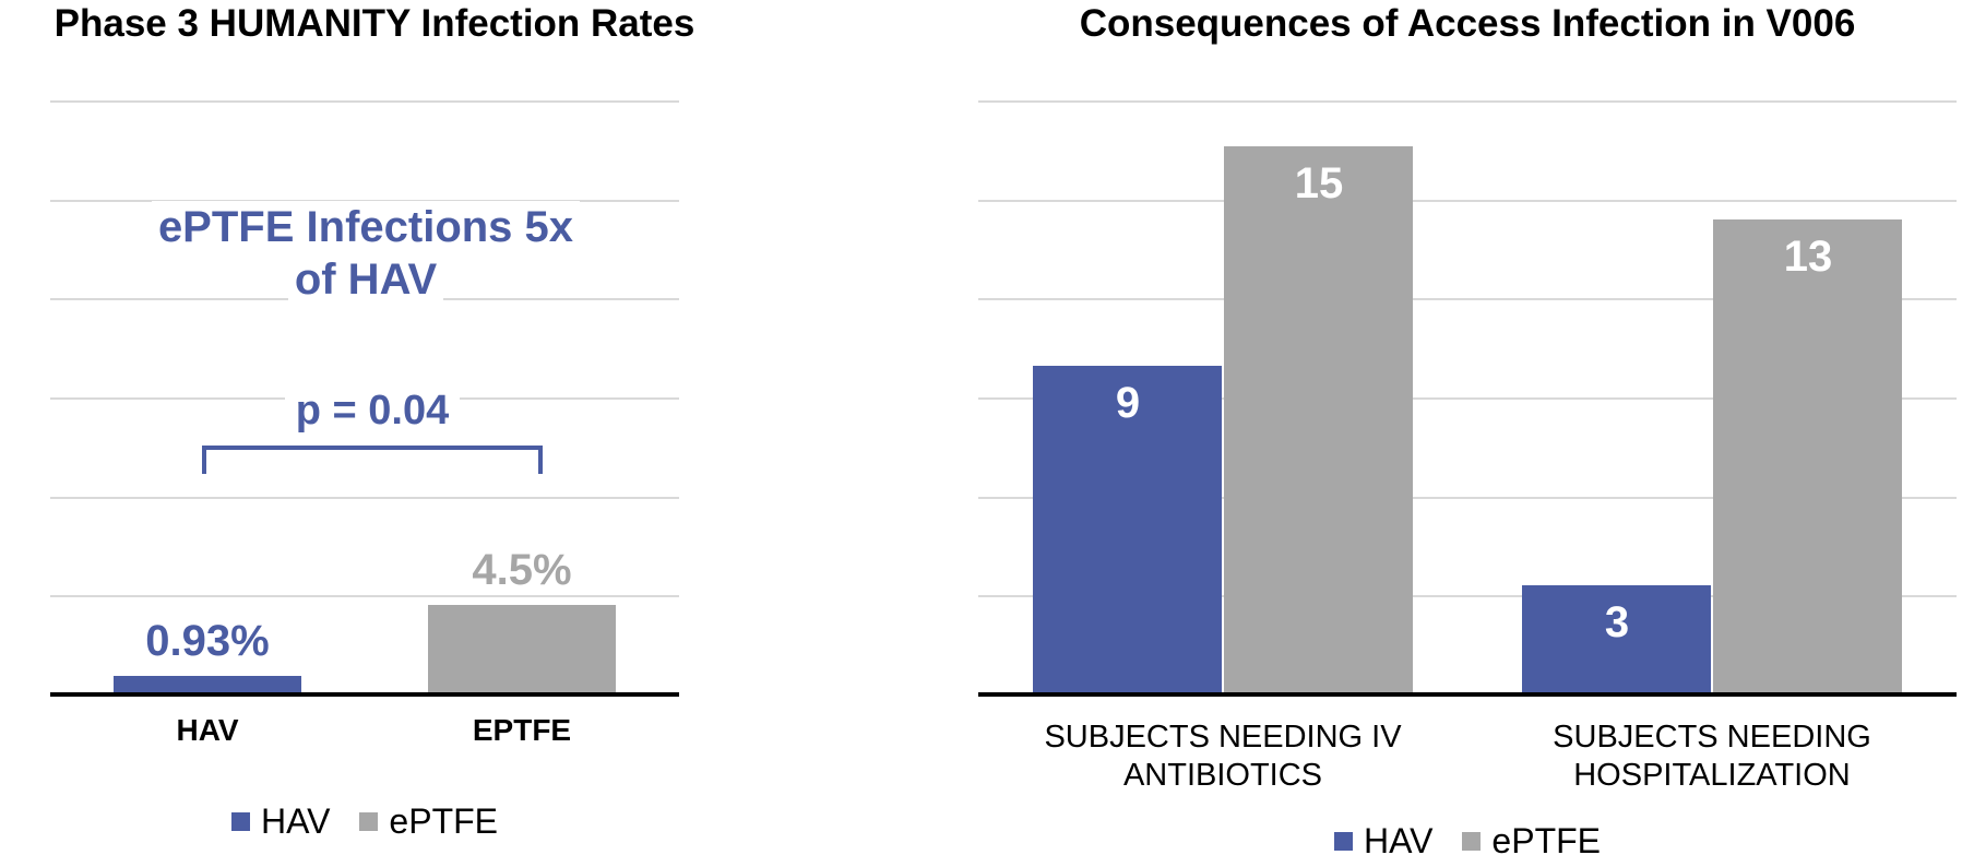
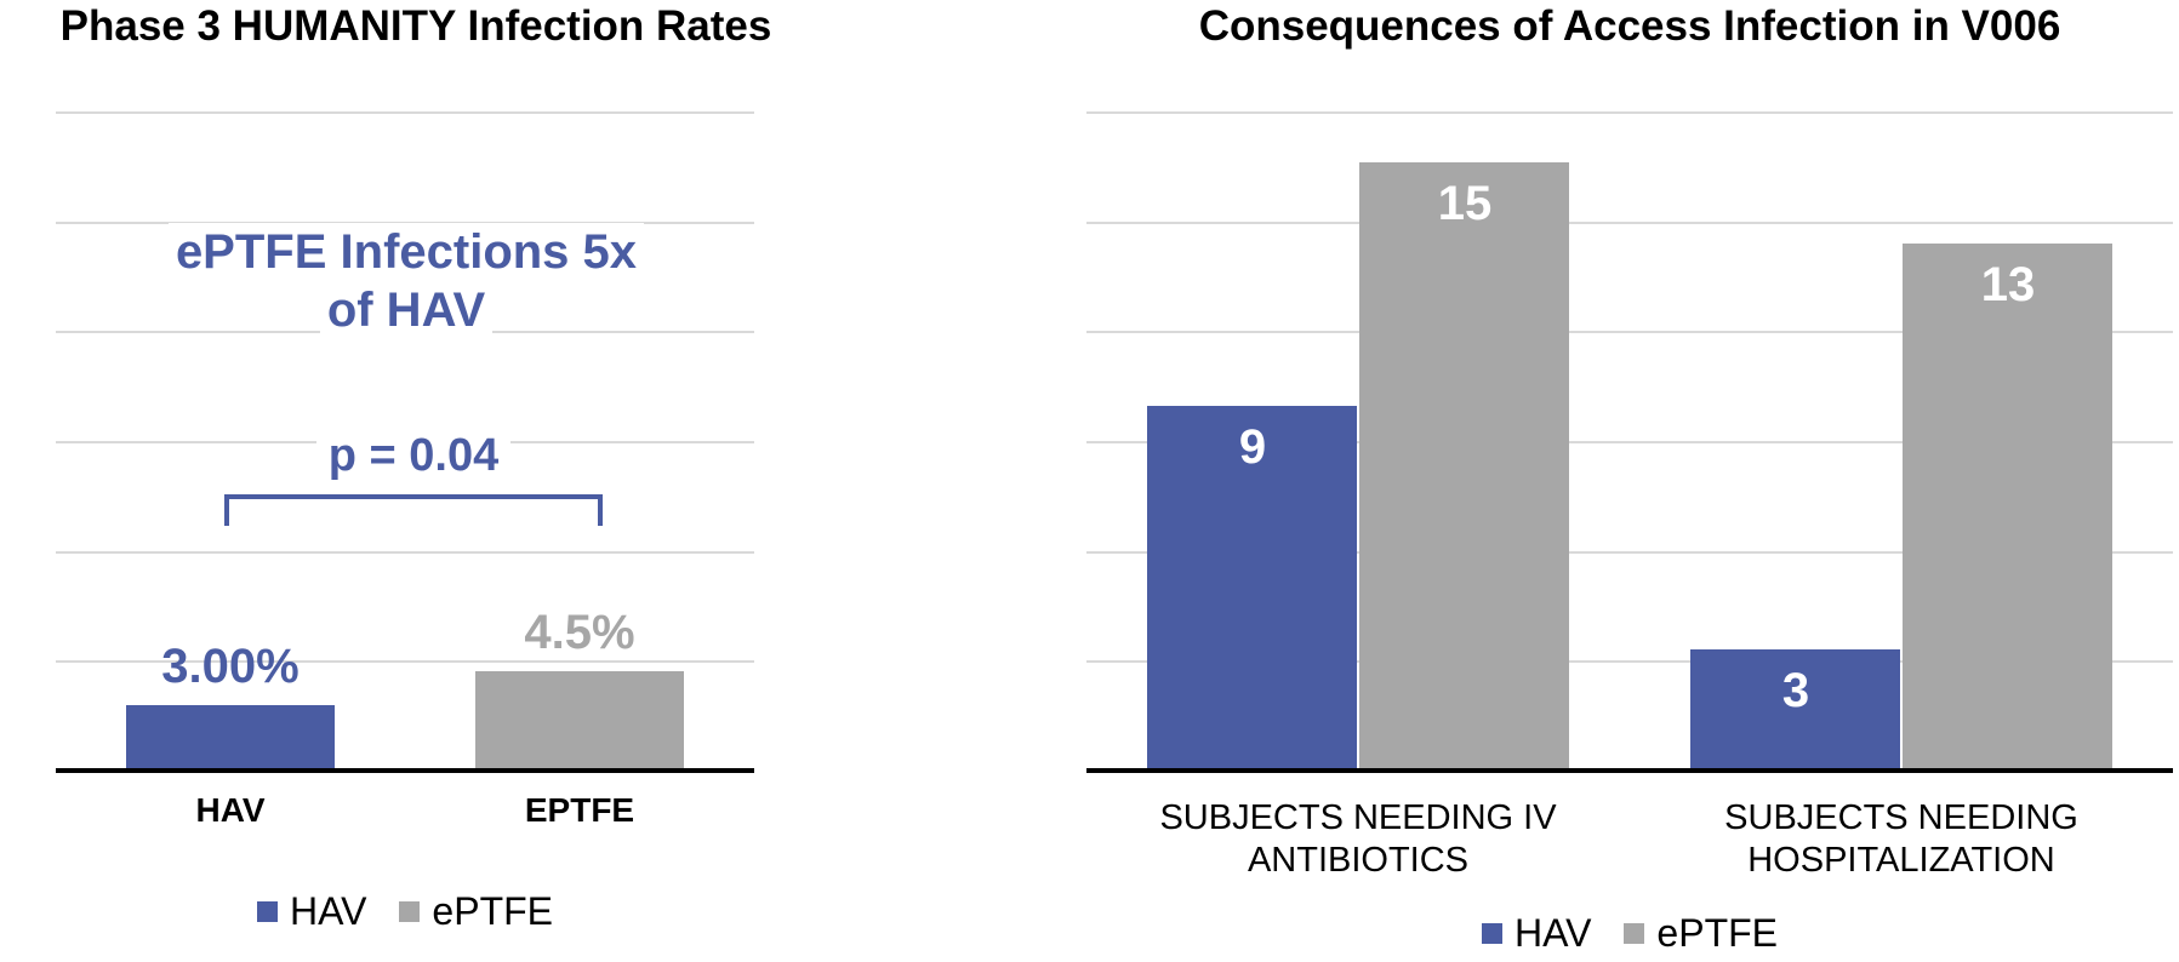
Phase 3 HUMANITY Infection Rates/HAV: 0.93% -> 3.00%
